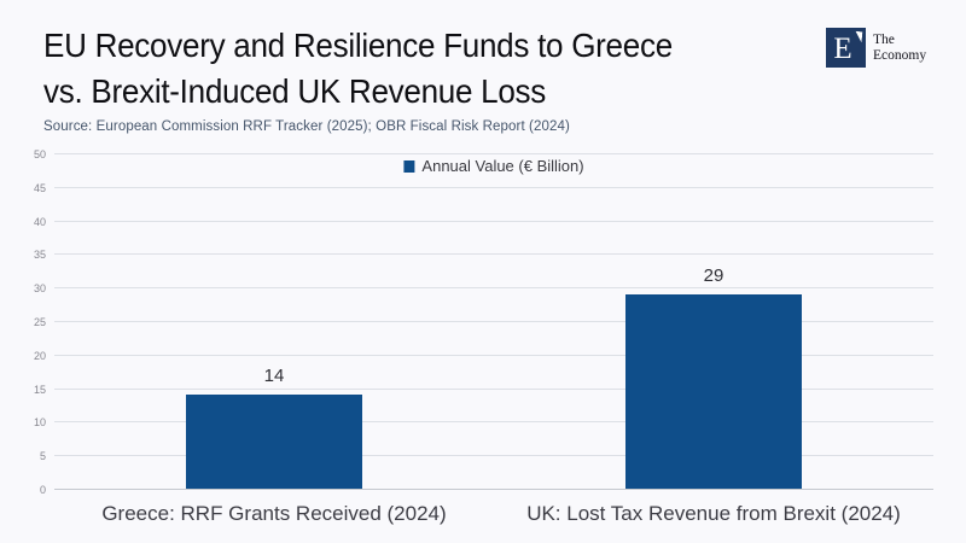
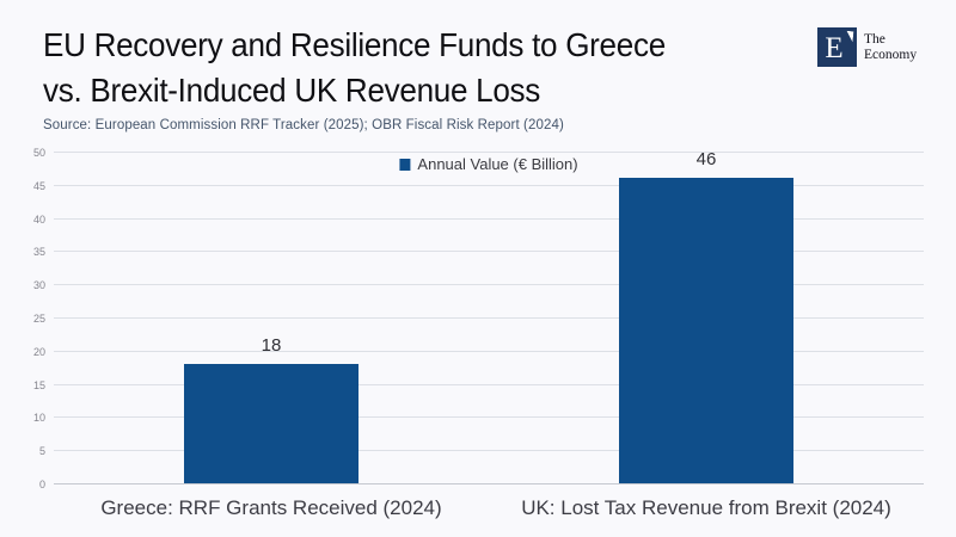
Greece: RRF Grants Received (2024): 14 -> 18
UK: Lost Tax Revenue from Brexit (2024): 29 -> 46
